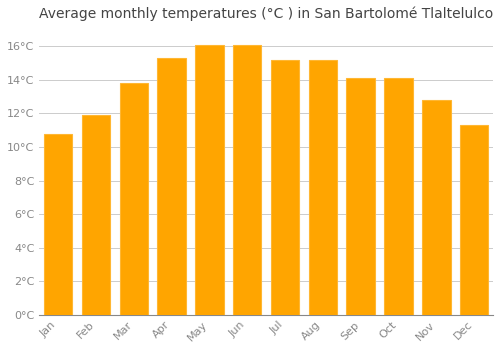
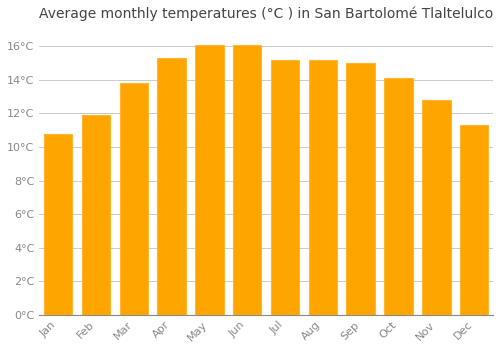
Sep: 14.1°C -> 15.0°C
